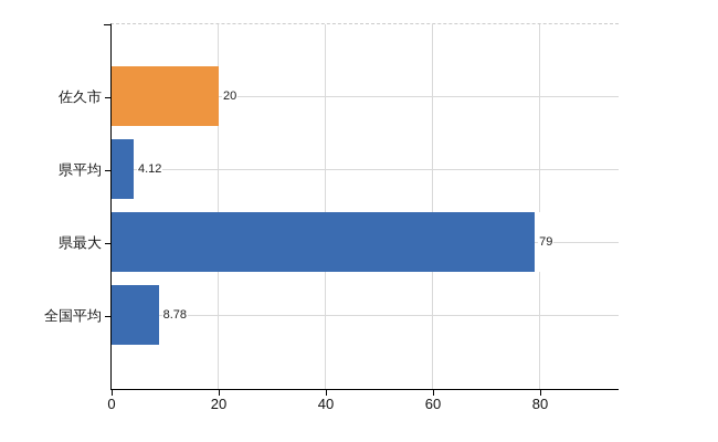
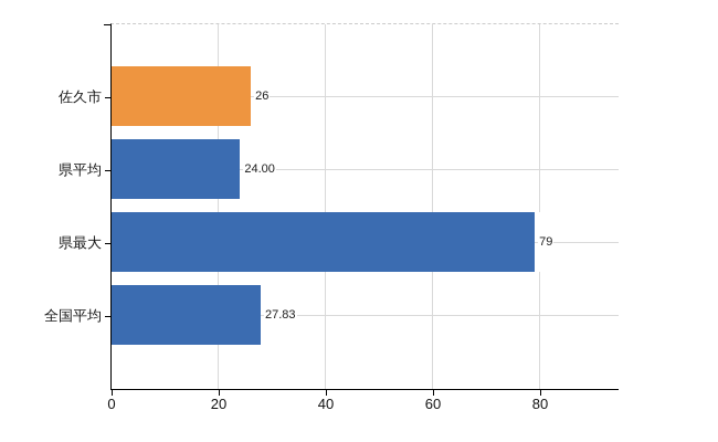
佐久市: 20 -> 26
県平均: 4.12 -> 24.00
全国平均: 8.78 -> 27.83
